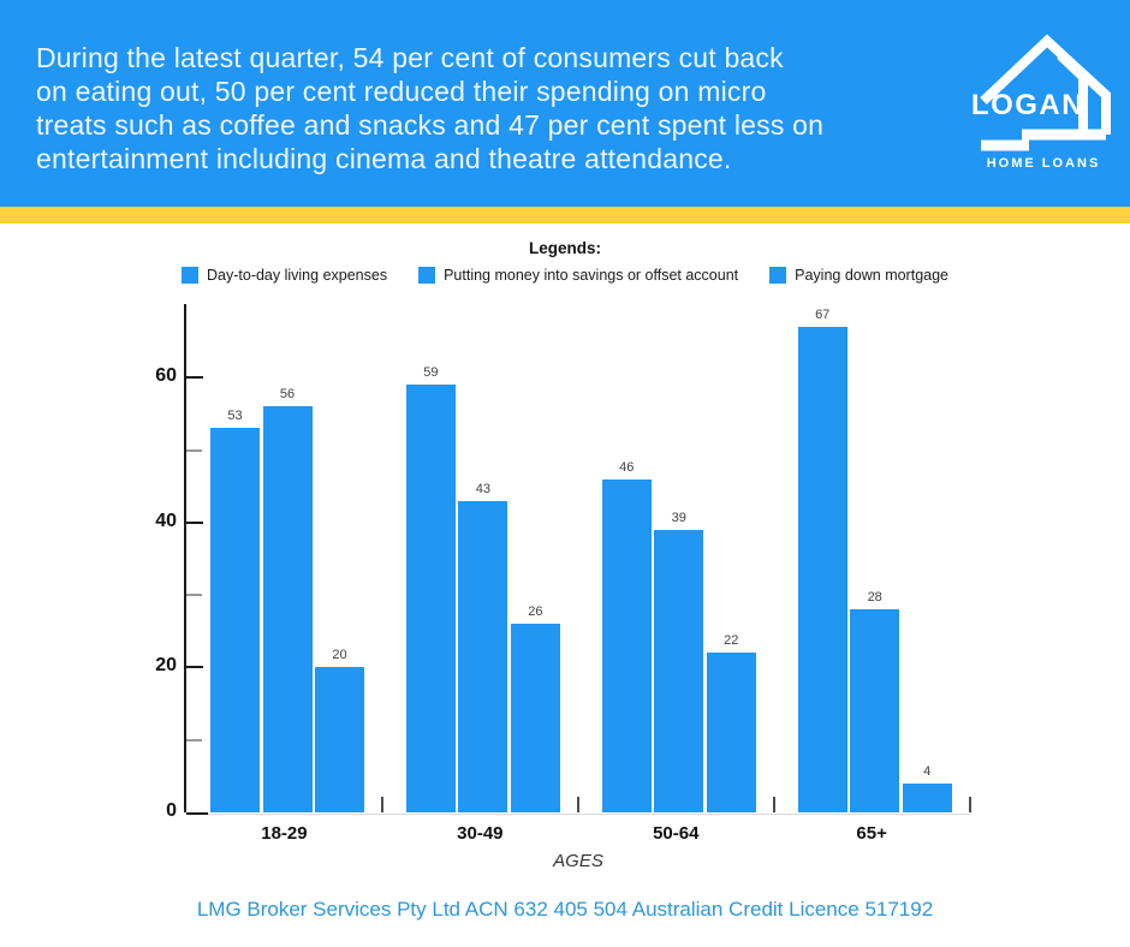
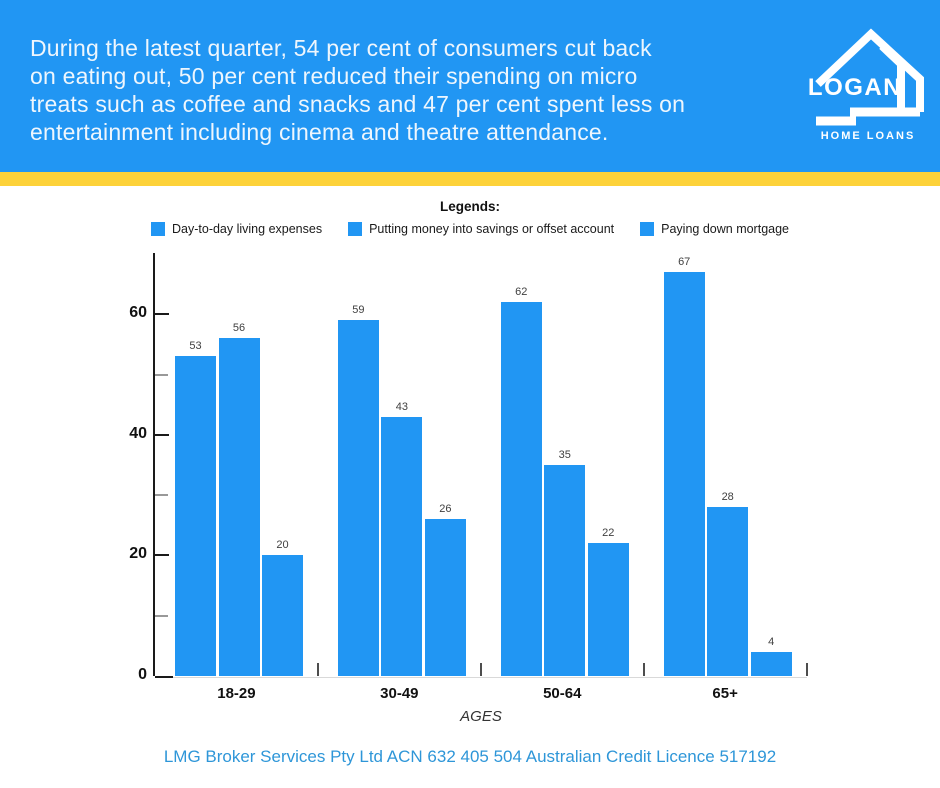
Day-to-day living expenses/50-64: 46 -> 62
Putting money into savings or offset account/50-64: 39 -> 35
